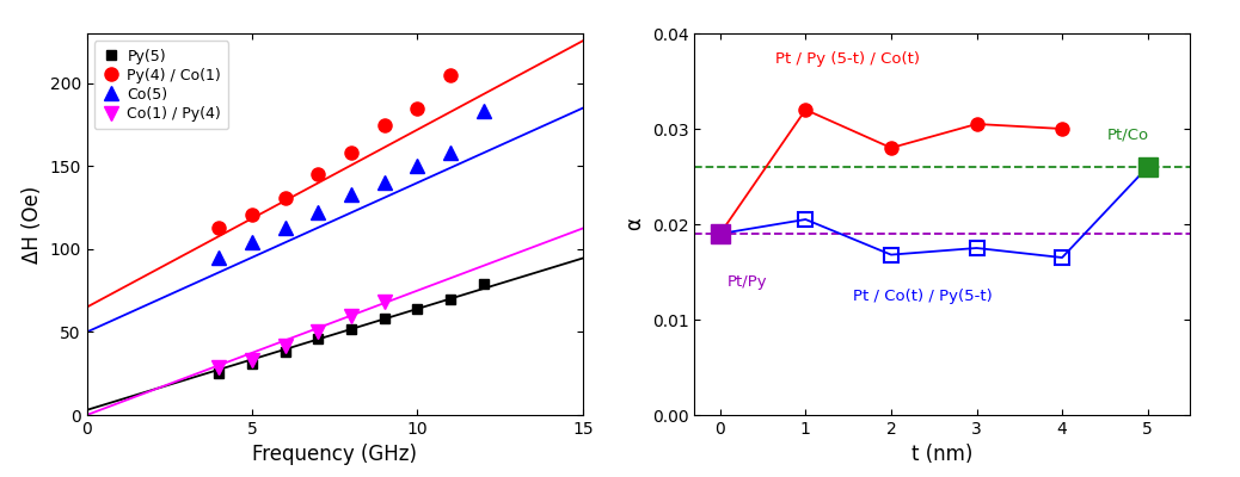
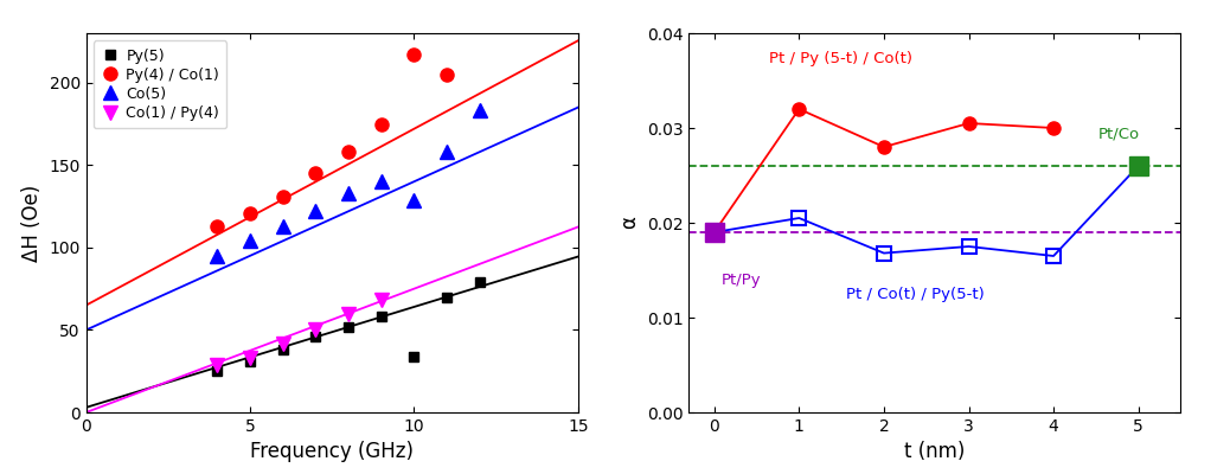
Py(5)/10: 64 -> 34
Py(4) / Co(1)/10: 185 -> 217
Co(5)/10: 150 -> 129
